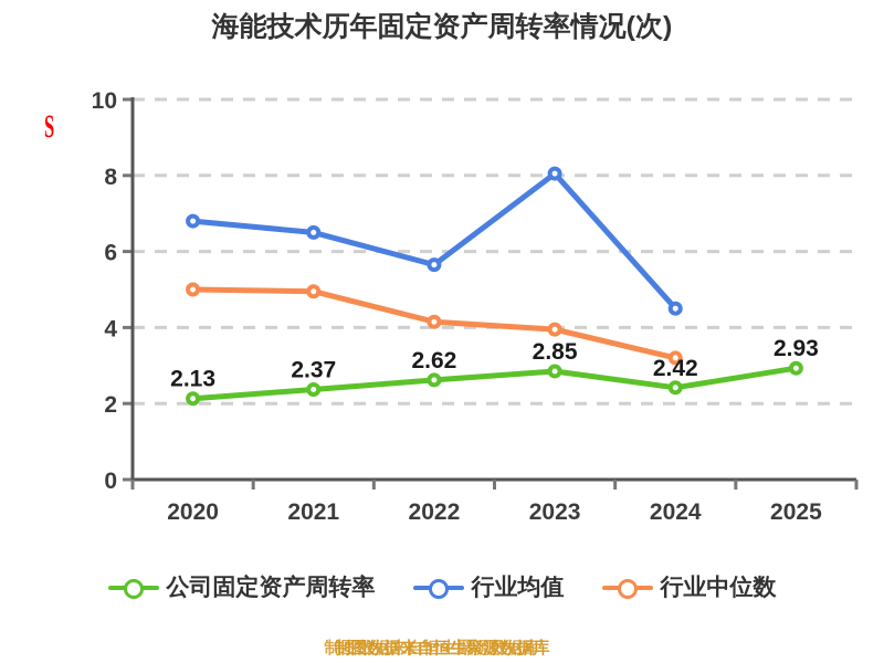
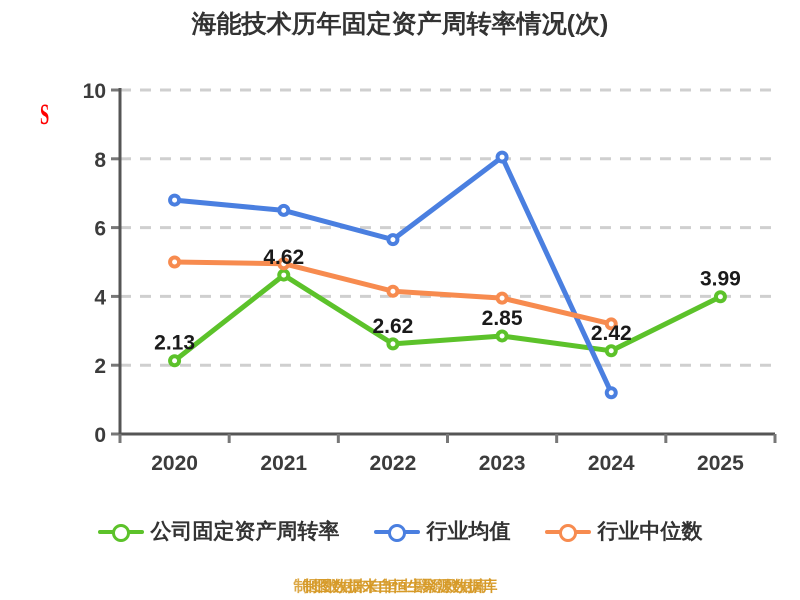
公司固定资产周转率/2021: 2.37 -> 4.62
行业均值/2024: 4.5 -> 1.2
公司固定资产周转率/2025: 2.93 -> 3.99
